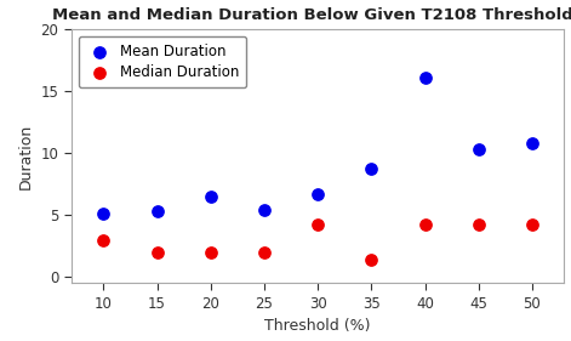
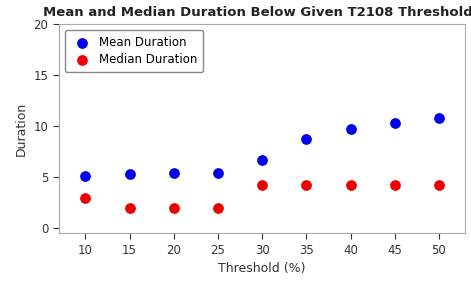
Mean Duration/20: 6.5 -> 5.4
Median Duration/35: 1.4 -> 4.2
Mean Duration/40: 16.1 -> 9.7
